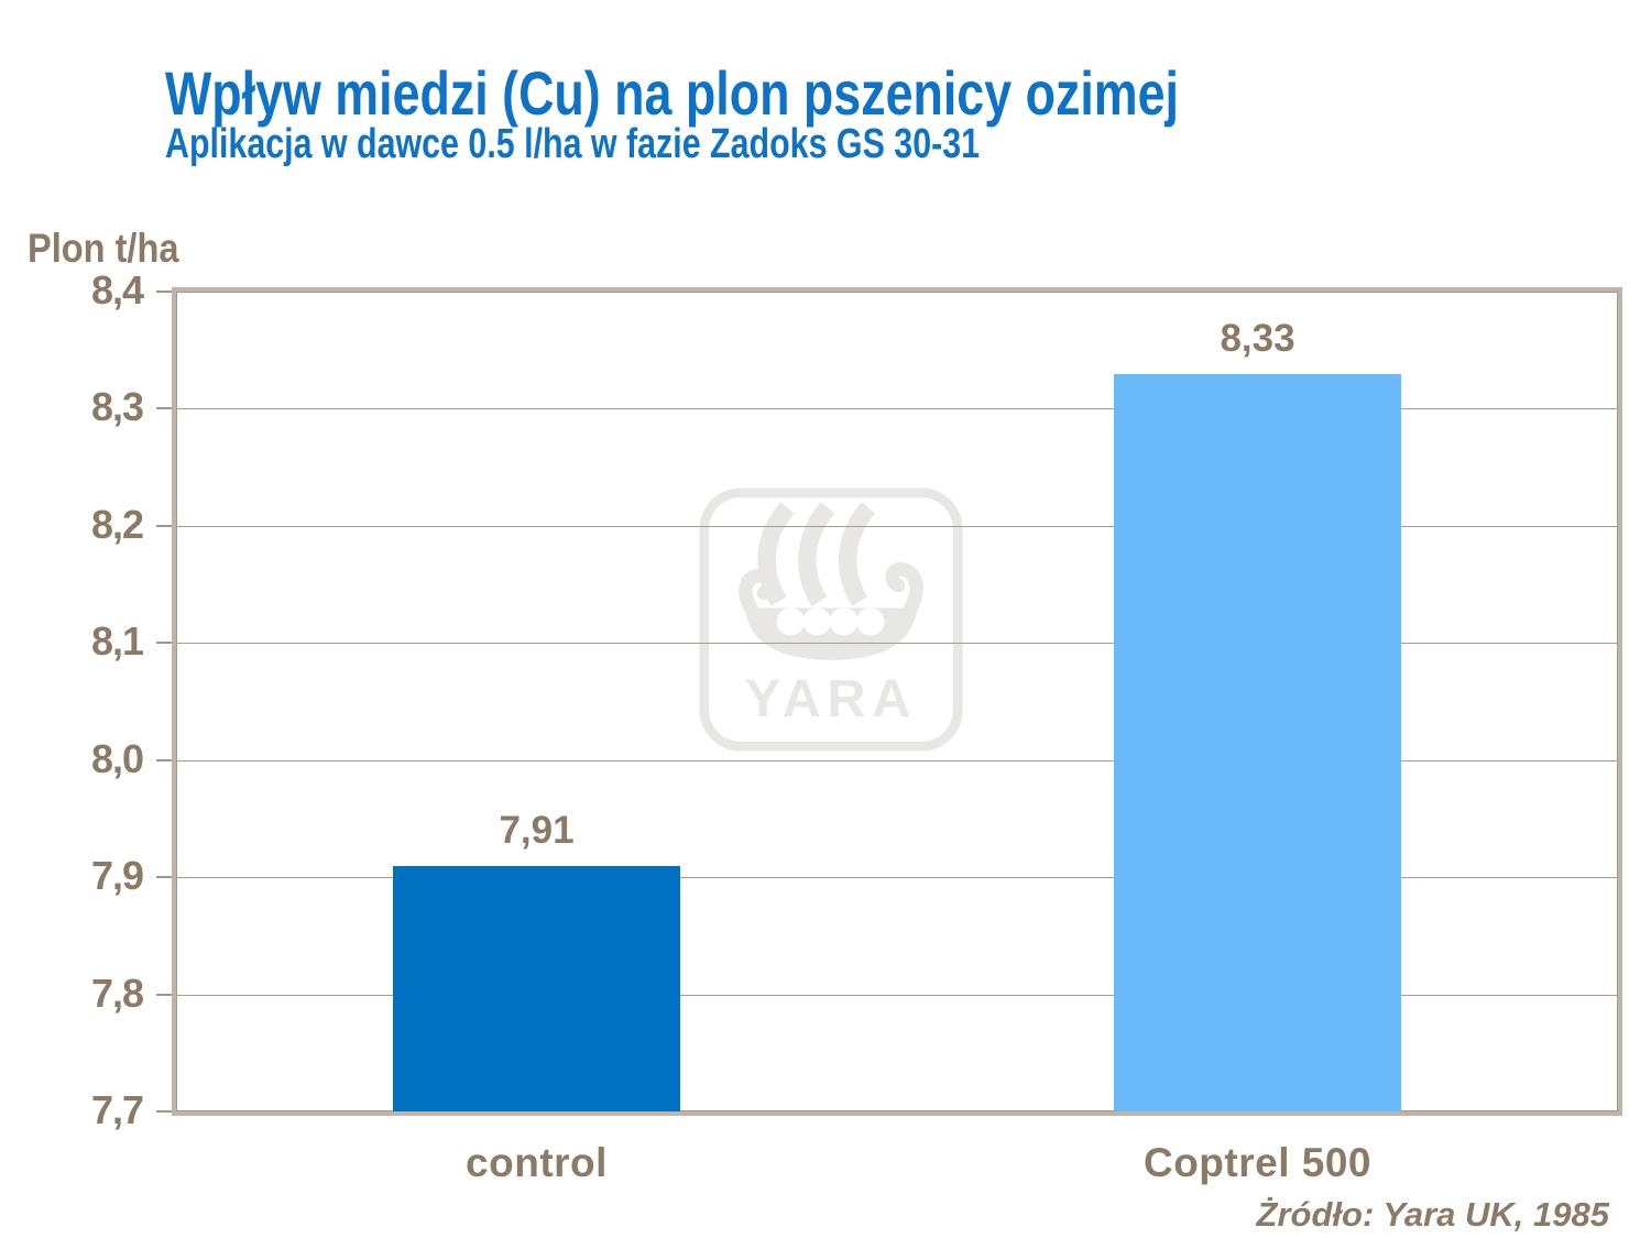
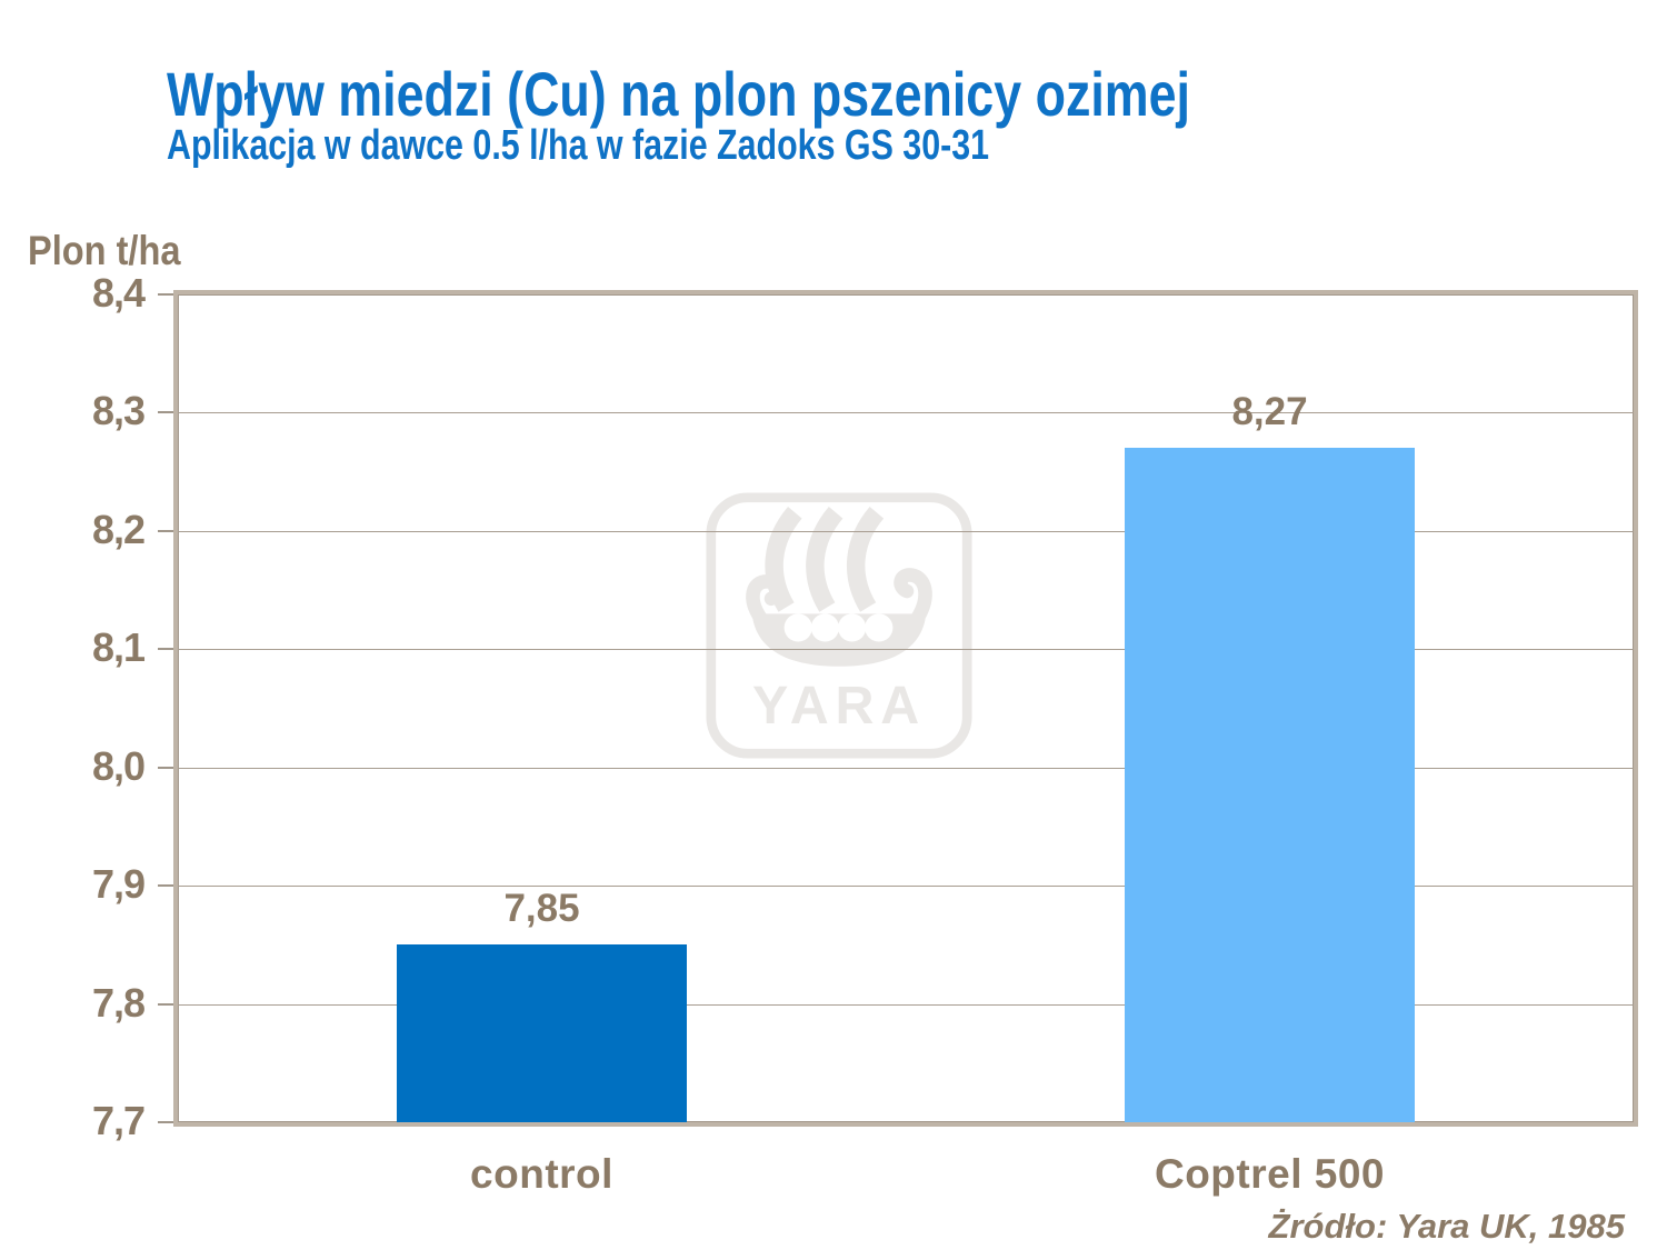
control: 7,91 -> 7,85
Coptrel 500: 8,33 -> 8,27
